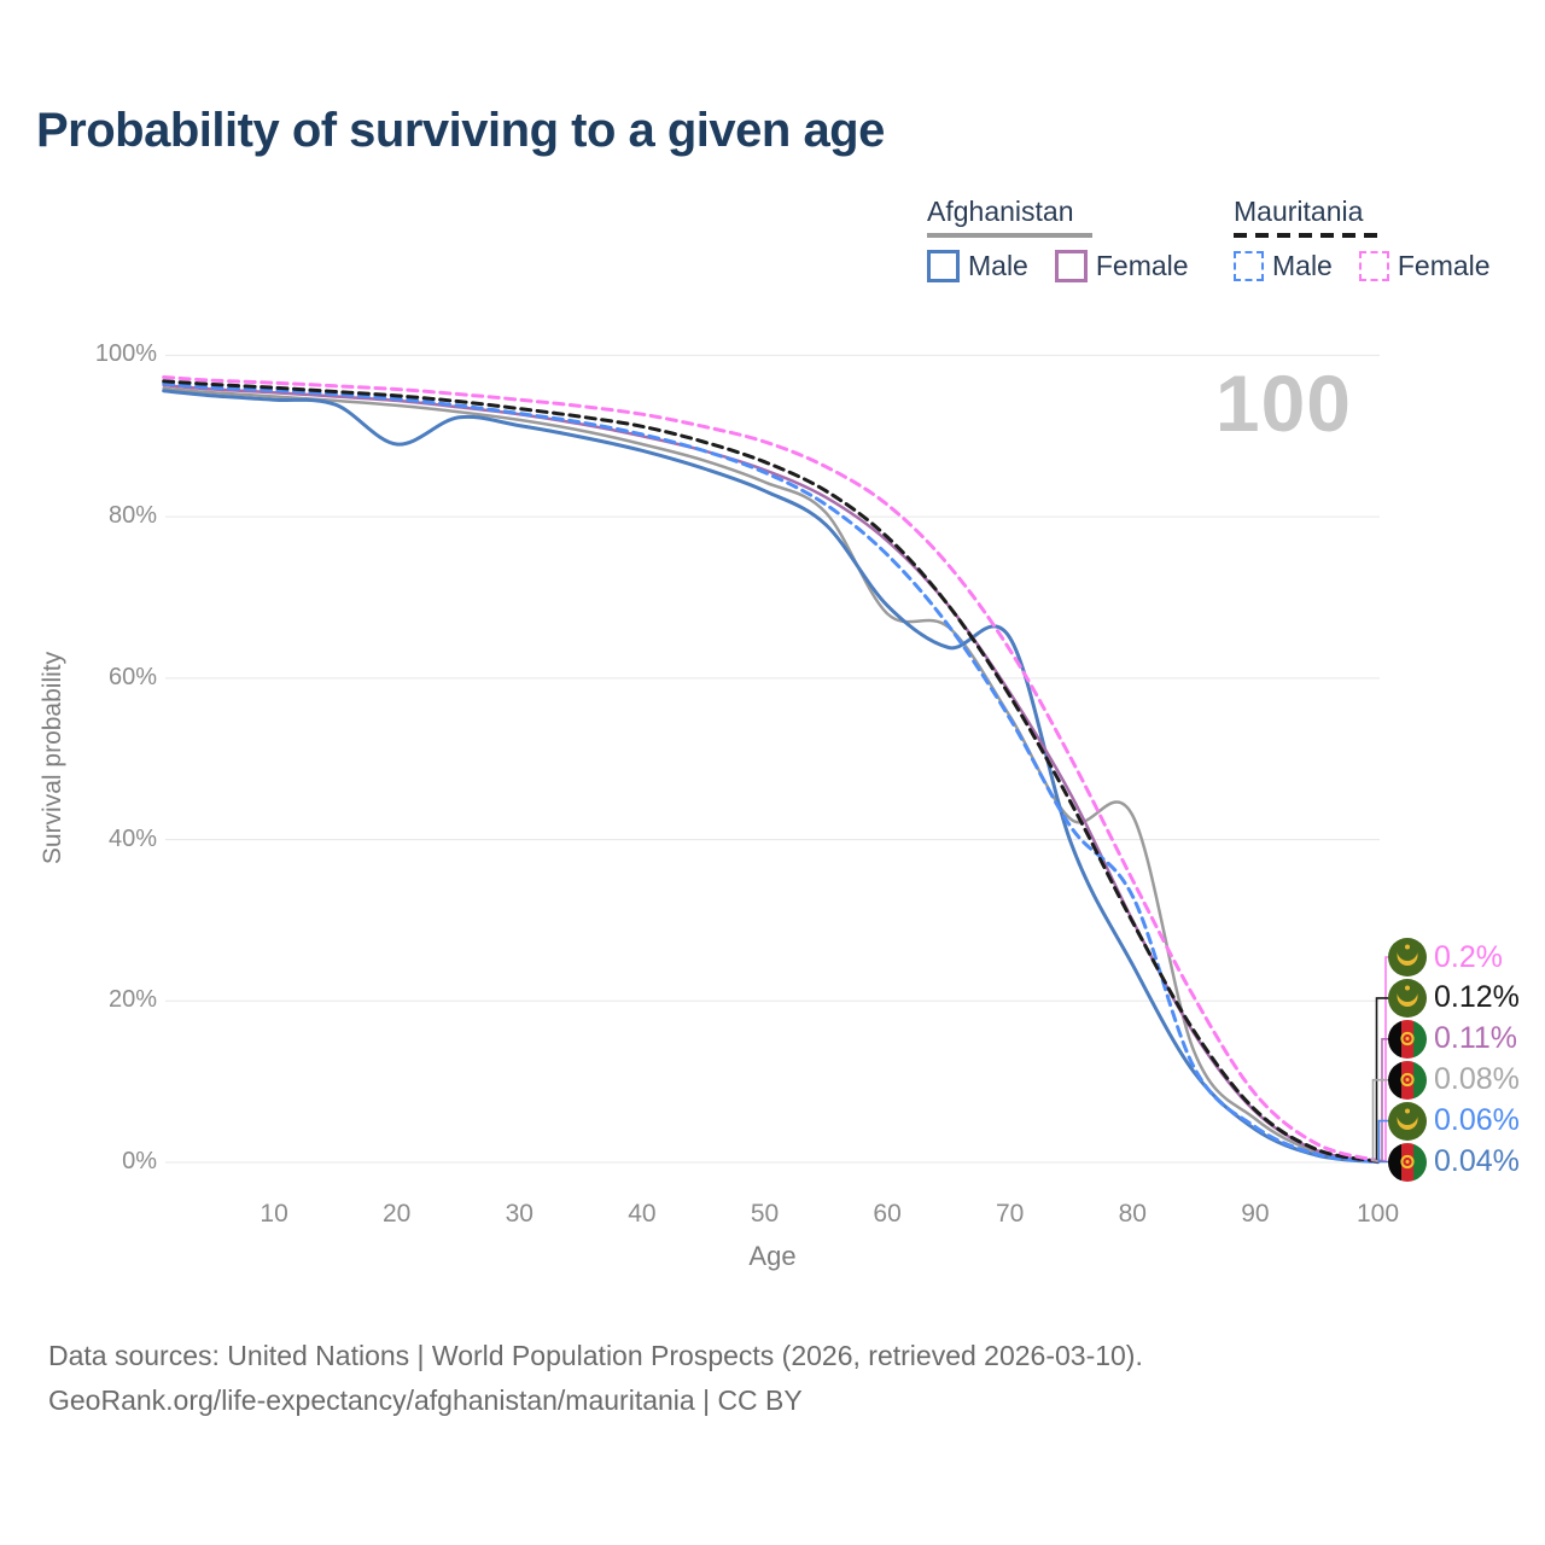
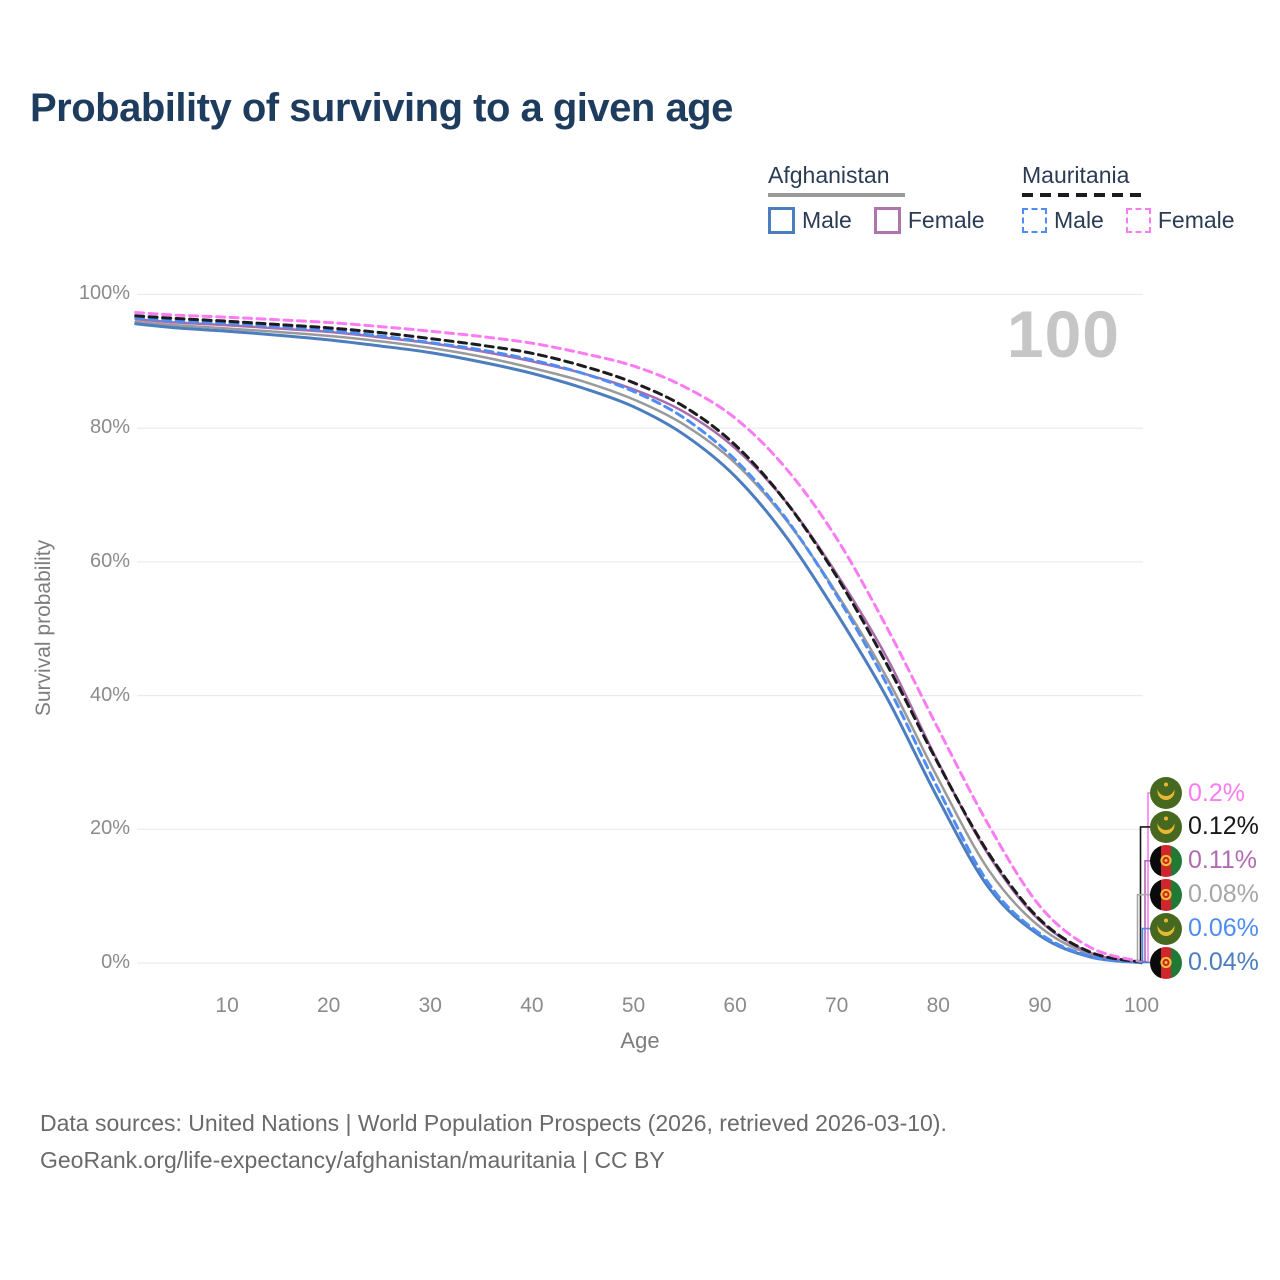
Afghanistan Male/20: 89% -> 93%
Afghanistan/60: 68% -> 75%
Afghanistan Male/60: 69% -> 73%
Afghanistan Male/70: 65% -> 52%
Afghanistan/80: 43% -> 28%
Mauritania Male/80: 33% -> 26%
